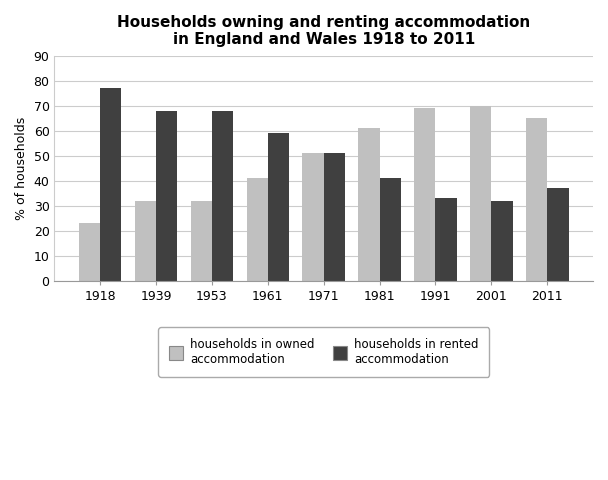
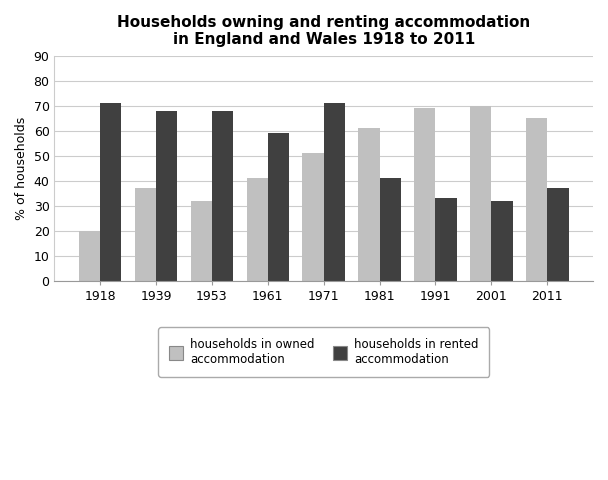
households in owned accommodation/1918: 23 -> 20
households in rented accommodation/1918: 77 -> 71
households in owned accommodation/1939: 32 -> 37
households in rented accommodation/1971: 51 -> 71
